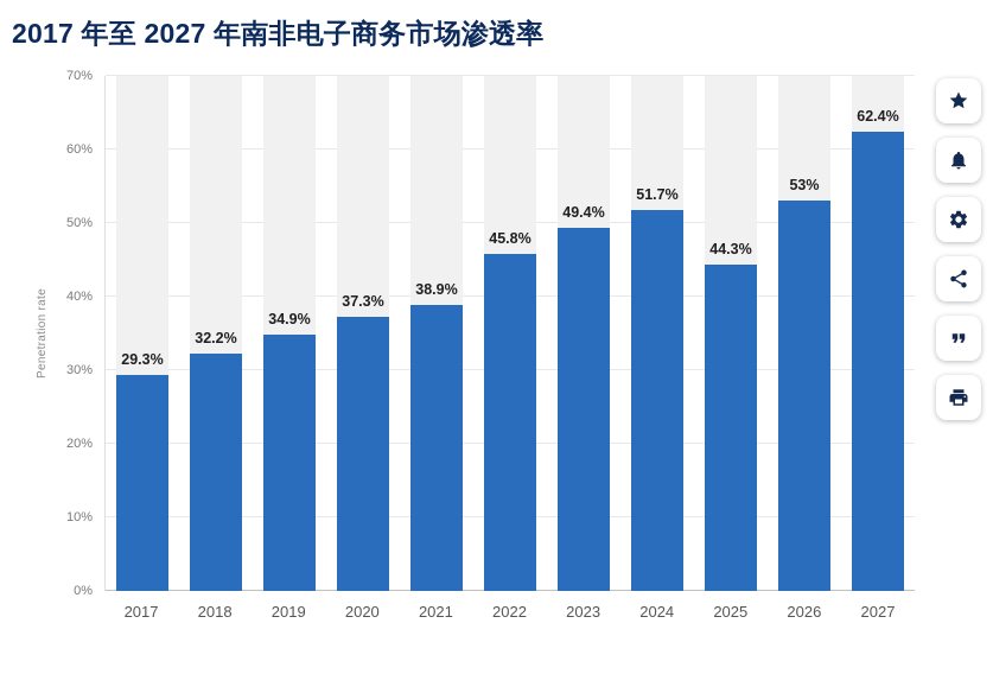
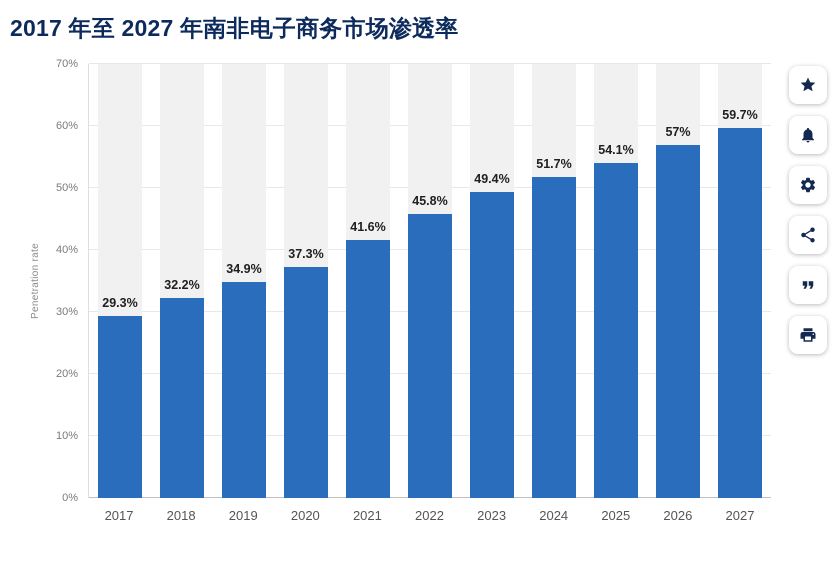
2021: 38.9% -> 41.6%
2025: 44.3% -> 54.1%
2026: 53% -> 57%
2027: 62.4% -> 59.7%
